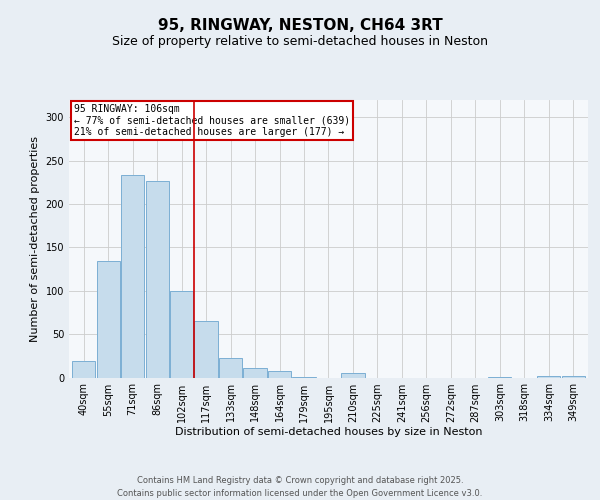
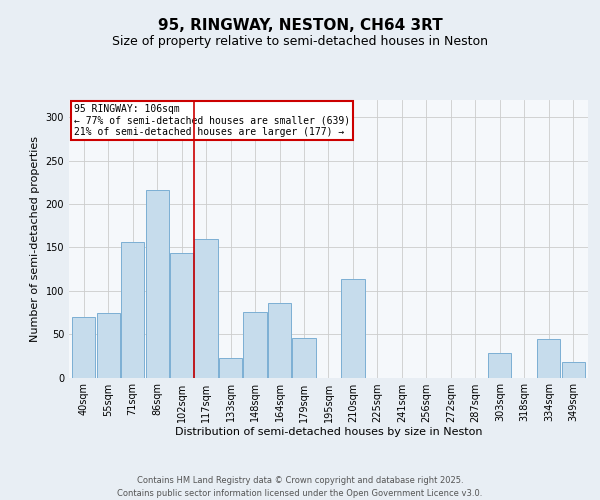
40sqm: 19 -> 70
55sqm: 134 -> 74
71sqm: 233 -> 156
86sqm: 227 -> 216
102sqm: 100 -> 144
117sqm: 65 -> 160
148sqm: 11 -> 76
164sqm: 8 -> 86
179sqm: 1 -> 46
210sqm: 5 -> 114
303sqm: 1 -> 28
334sqm: 2 -> 44
349sqm: 2 -> 18
